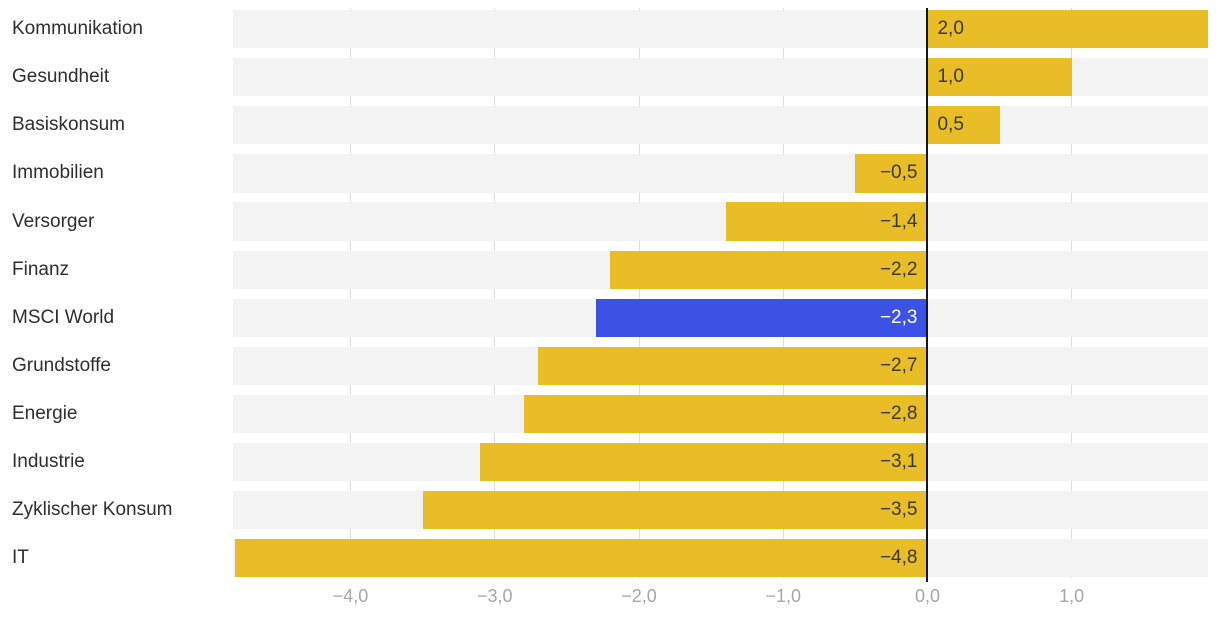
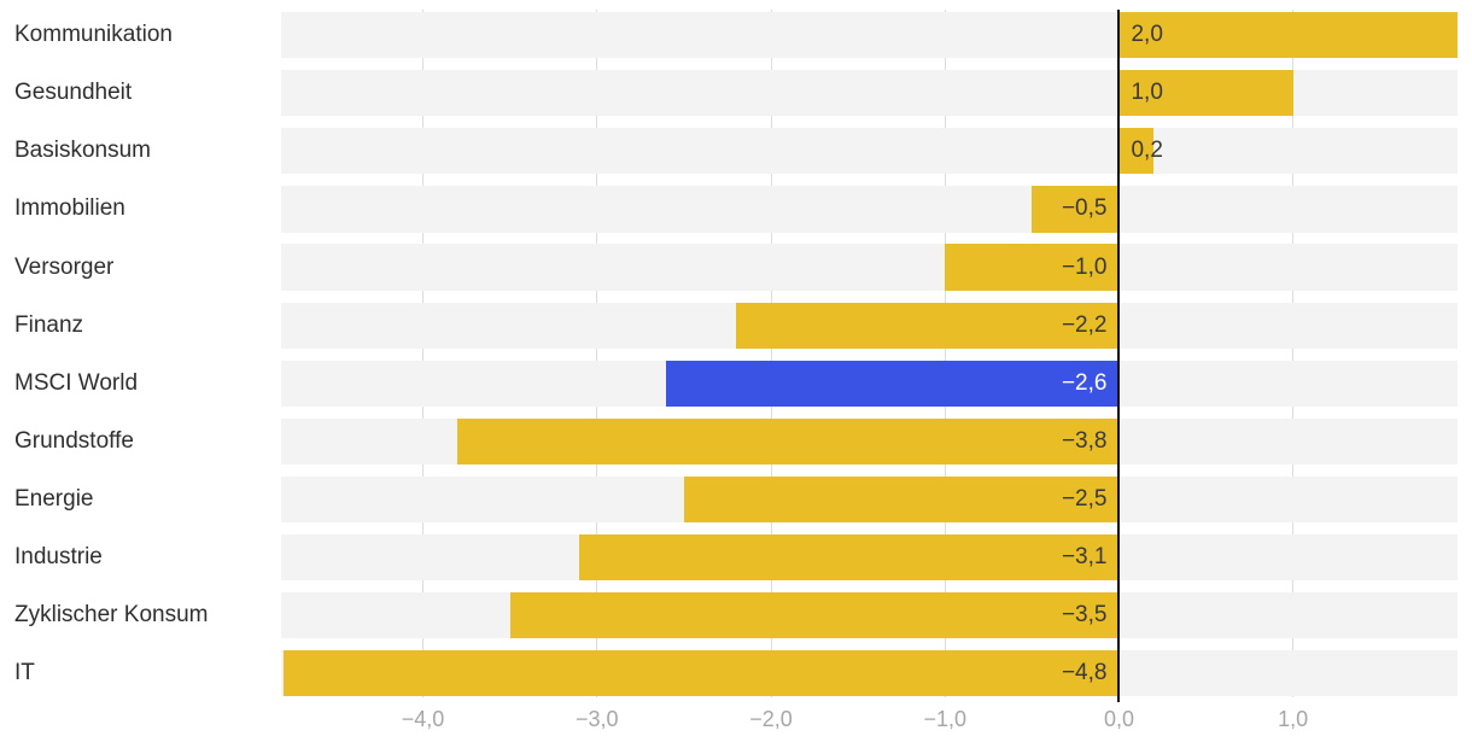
Basiskonsum: 0,5 -> 0,2
Versorger: −1,4 -> −1,0
MSCI World: −2,3 -> −2,6
Grundstoffe: −2,7 -> −3,8
Energie: −2,8 -> −2,5
